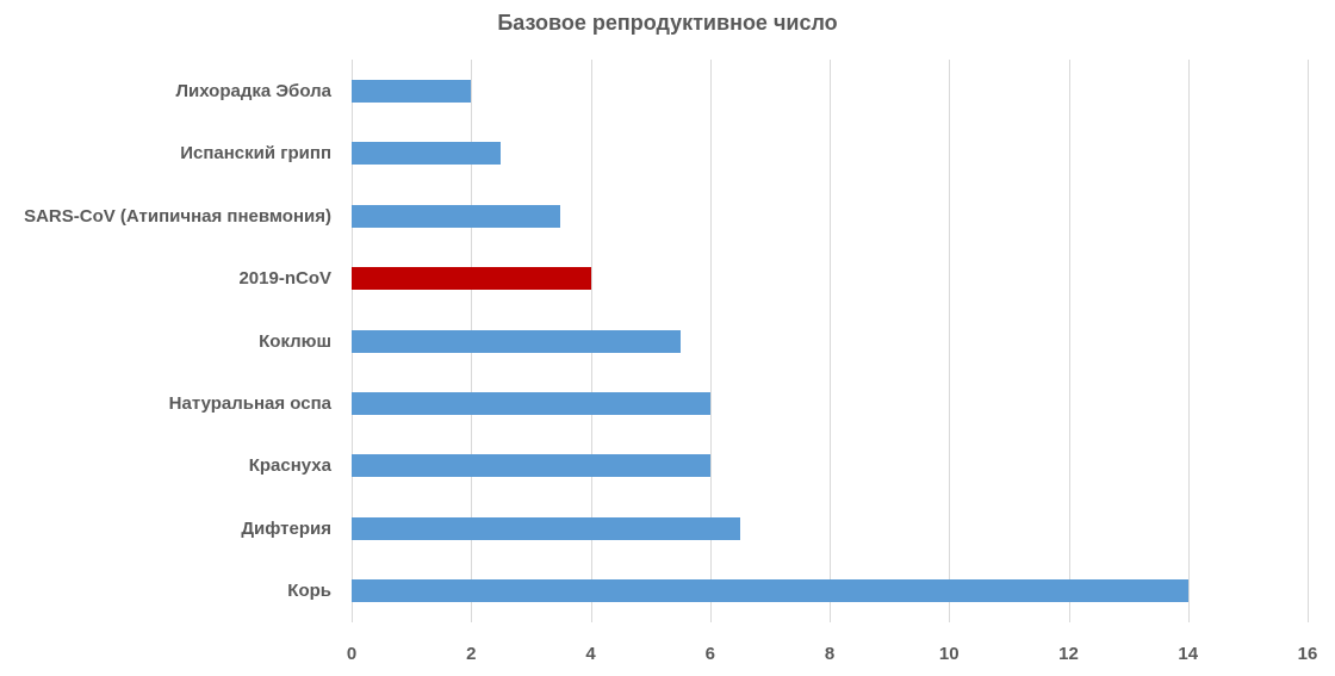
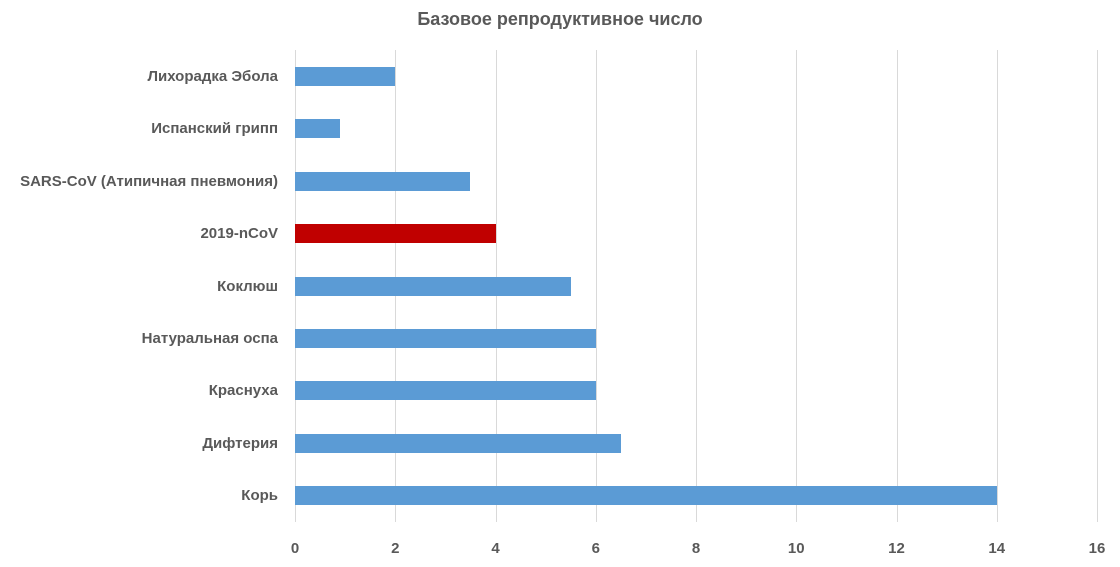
Испанский грипп: 2.5 -> 0.9
